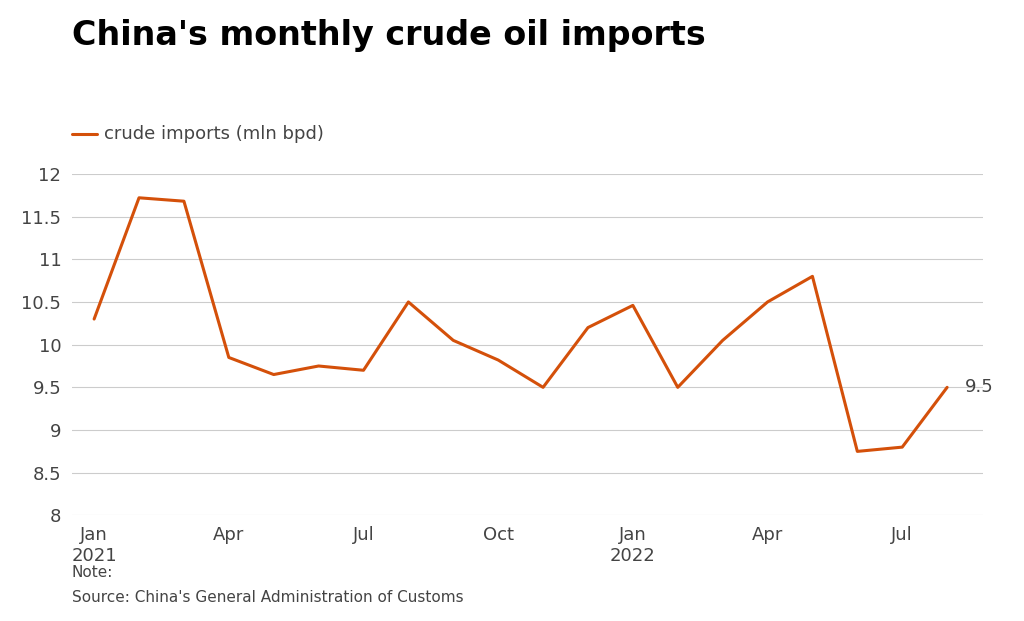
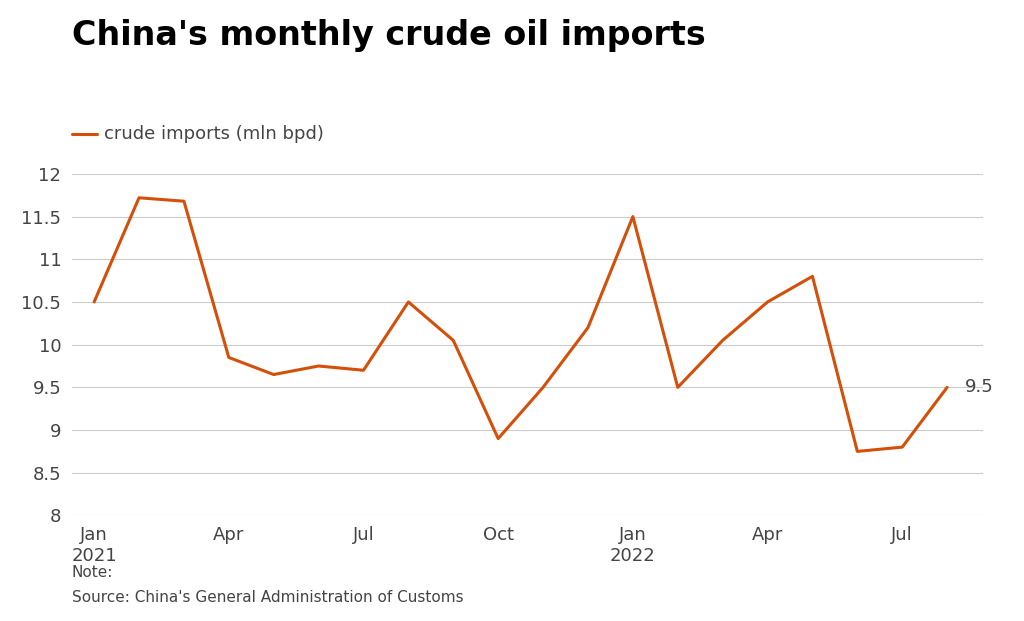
Jan 2021: 10.30 -> 10.50
Oct: 9.82 -> 8.90
Jan 2022: 10.46 -> 11.50
